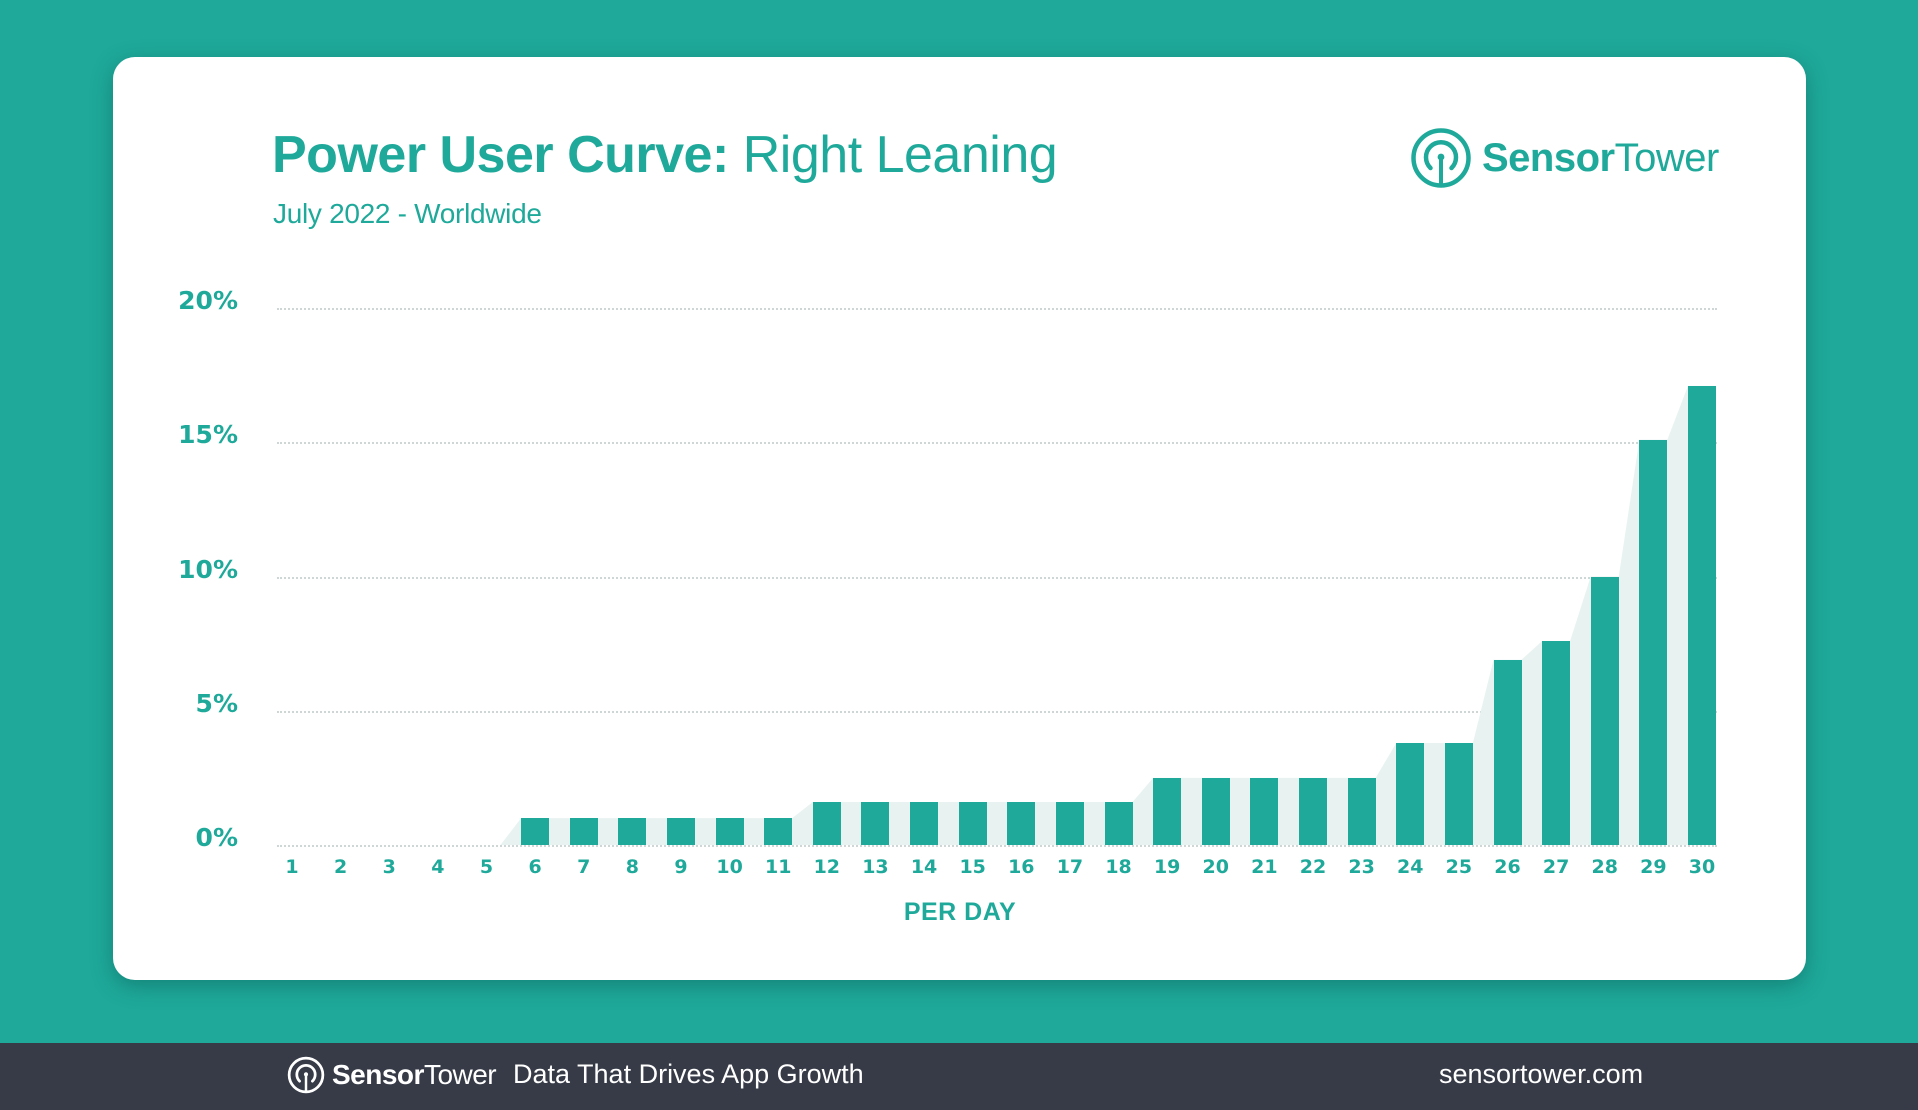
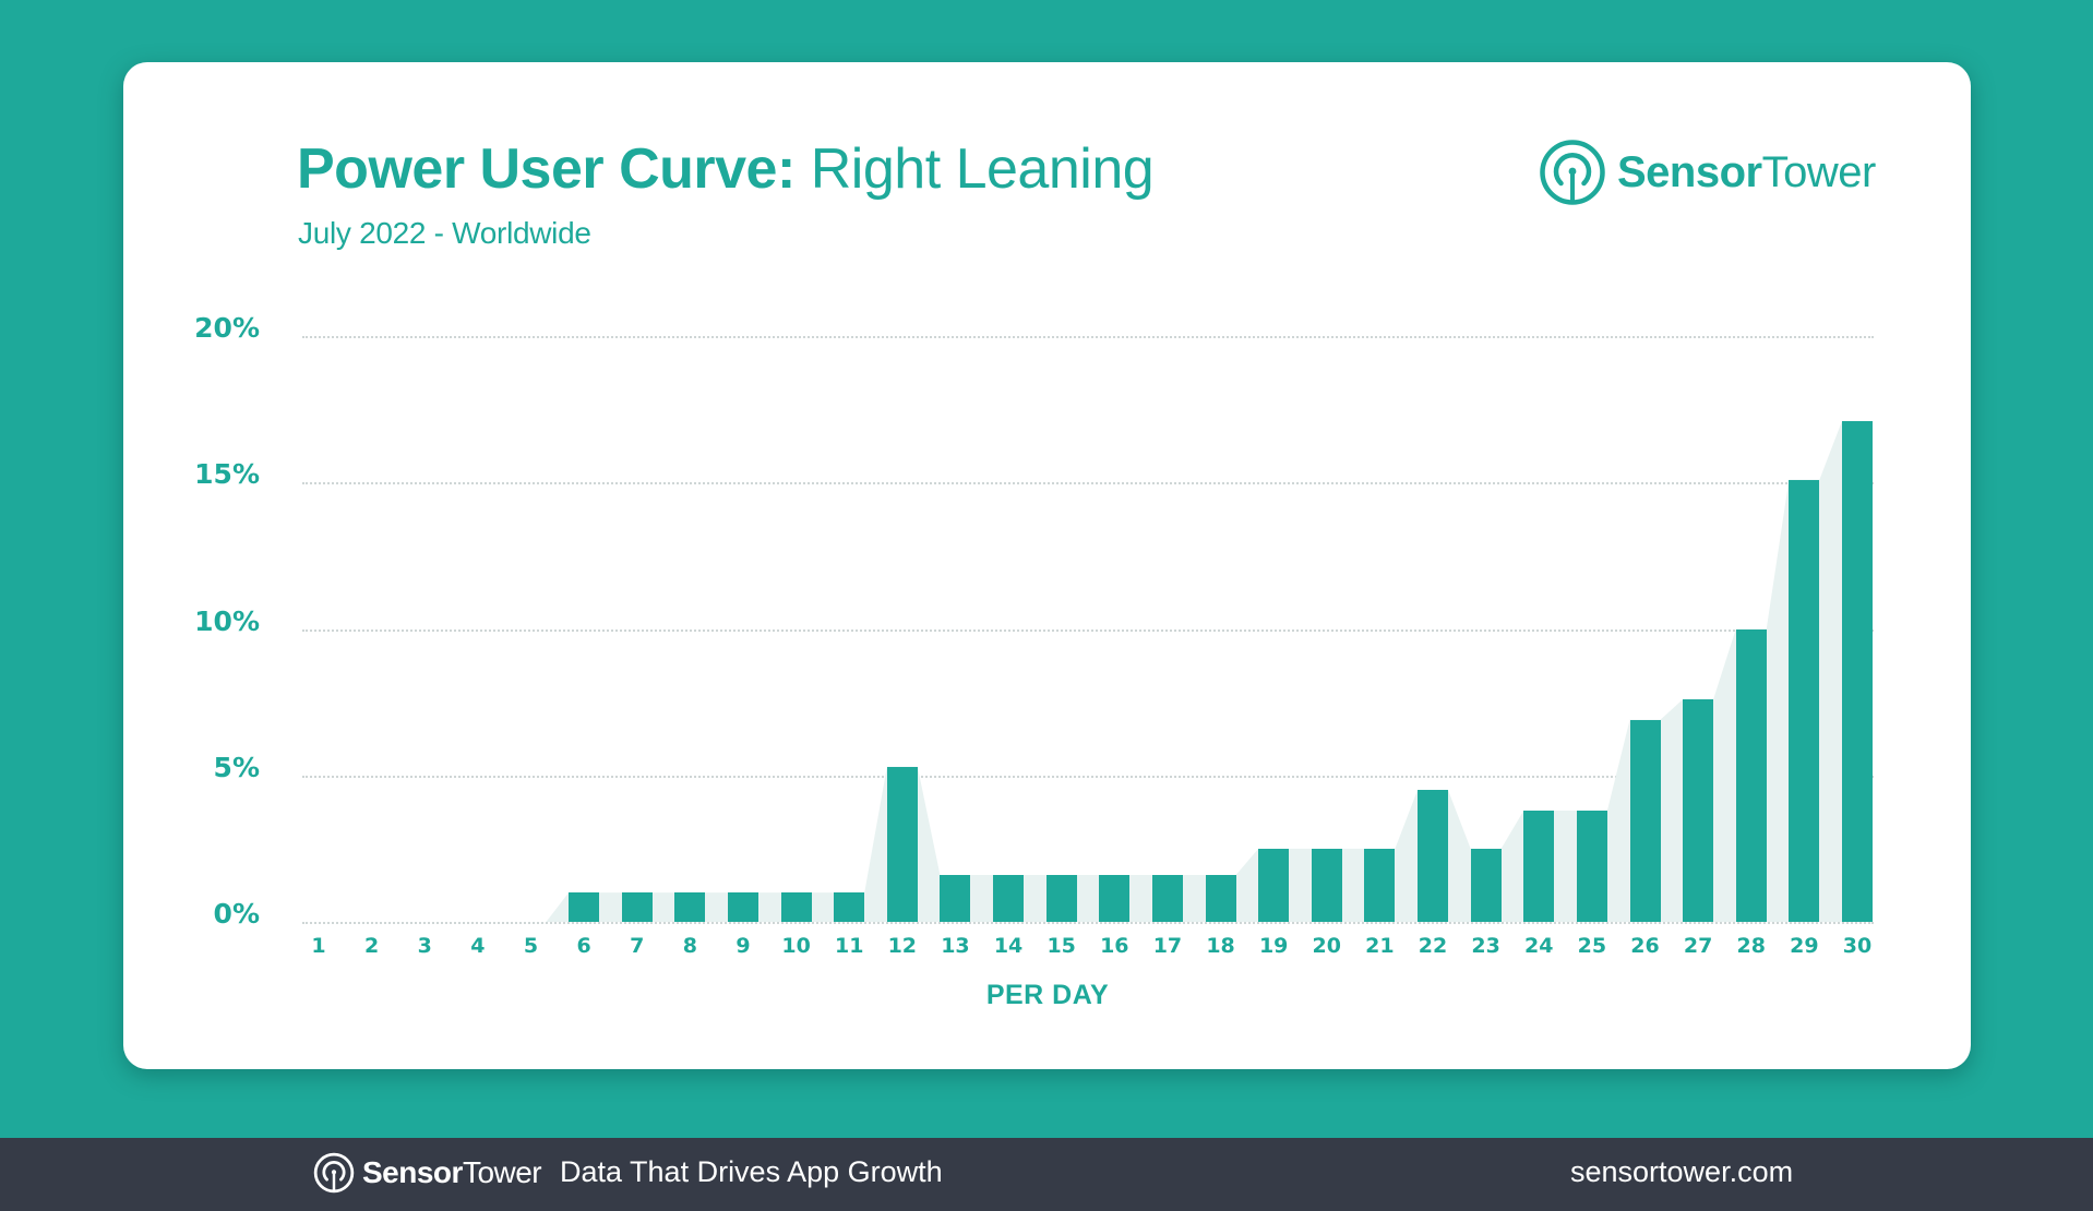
12: 1.6% -> 5.3%
22: 2.5% -> 4.5%
